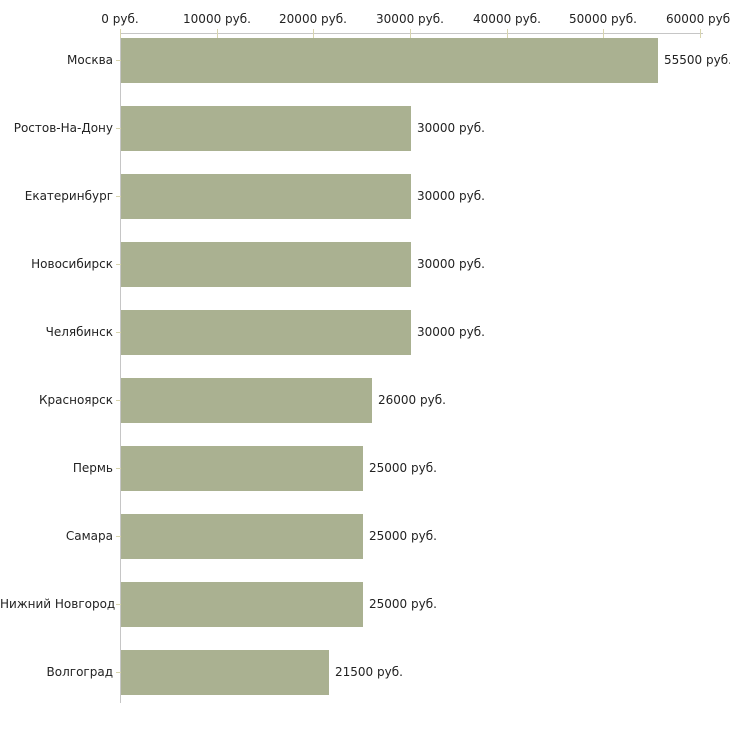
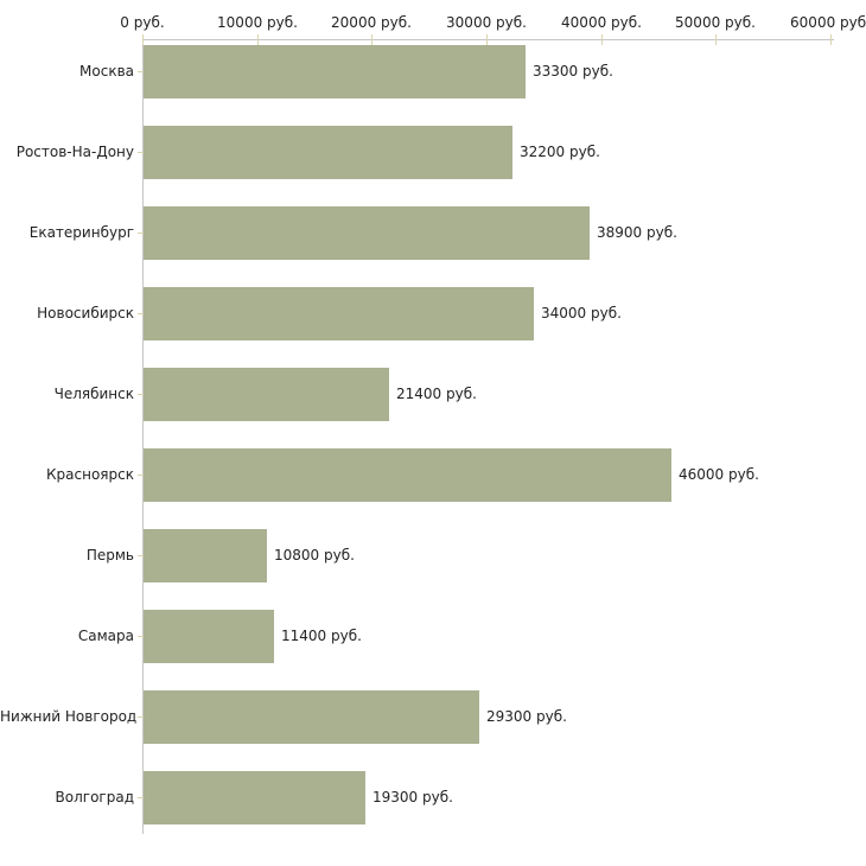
Москва: 55500 -> 33300
Ростов-На-Дону: 30000 -> 32200
Екатеринбург: 30000 -> 38900
Новосибирск: 30000 -> 34000
Челябинск: 30000 -> 21400
Красноярск: 26000 -> 46000
Пермь: 25000 -> 10800
Самара: 25000 -> 11400
Нижний Новгород: 25000 -> 29300
Волгоград: 21500 -> 19300
